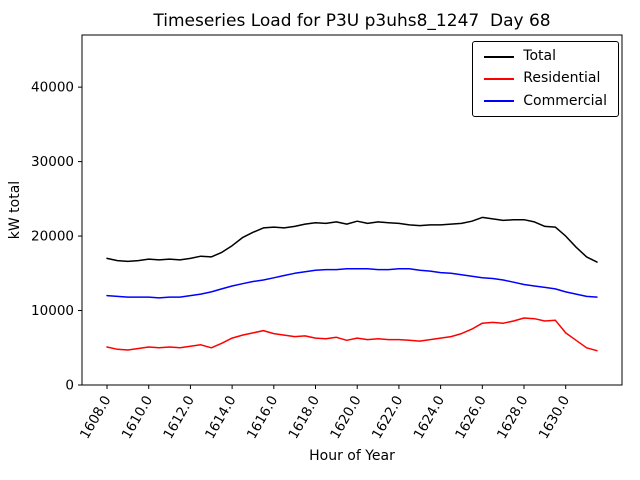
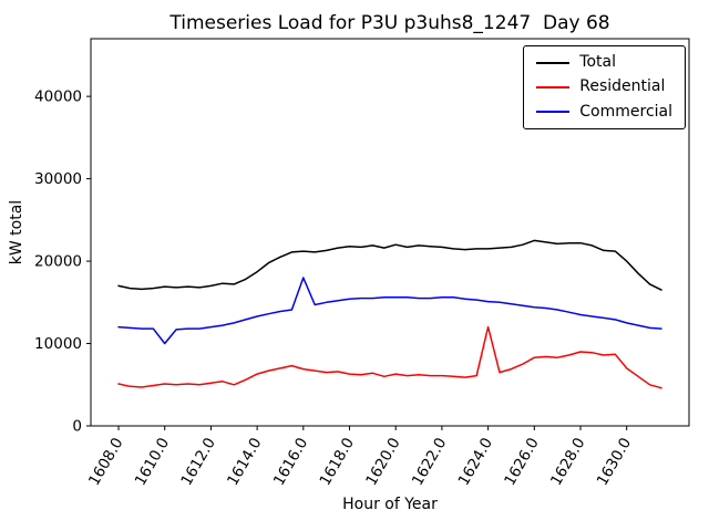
Commercial/1610.0: 12000 -> 10000
Commercial/1616.0: 14000 -> 18000
Residential/1624.0: 6000 -> 12000
